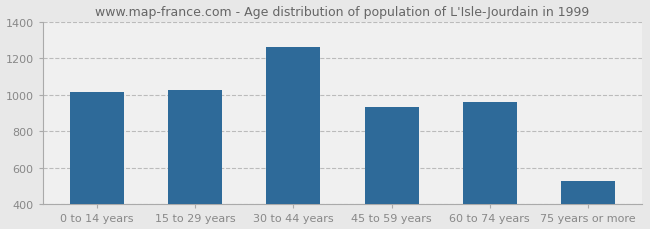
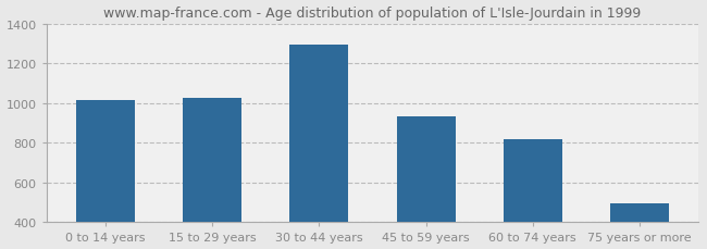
30 to 44 years: 1260 -> 1300
60 to 74 years: 960 -> 820
75 years or more: 530 -> 500
